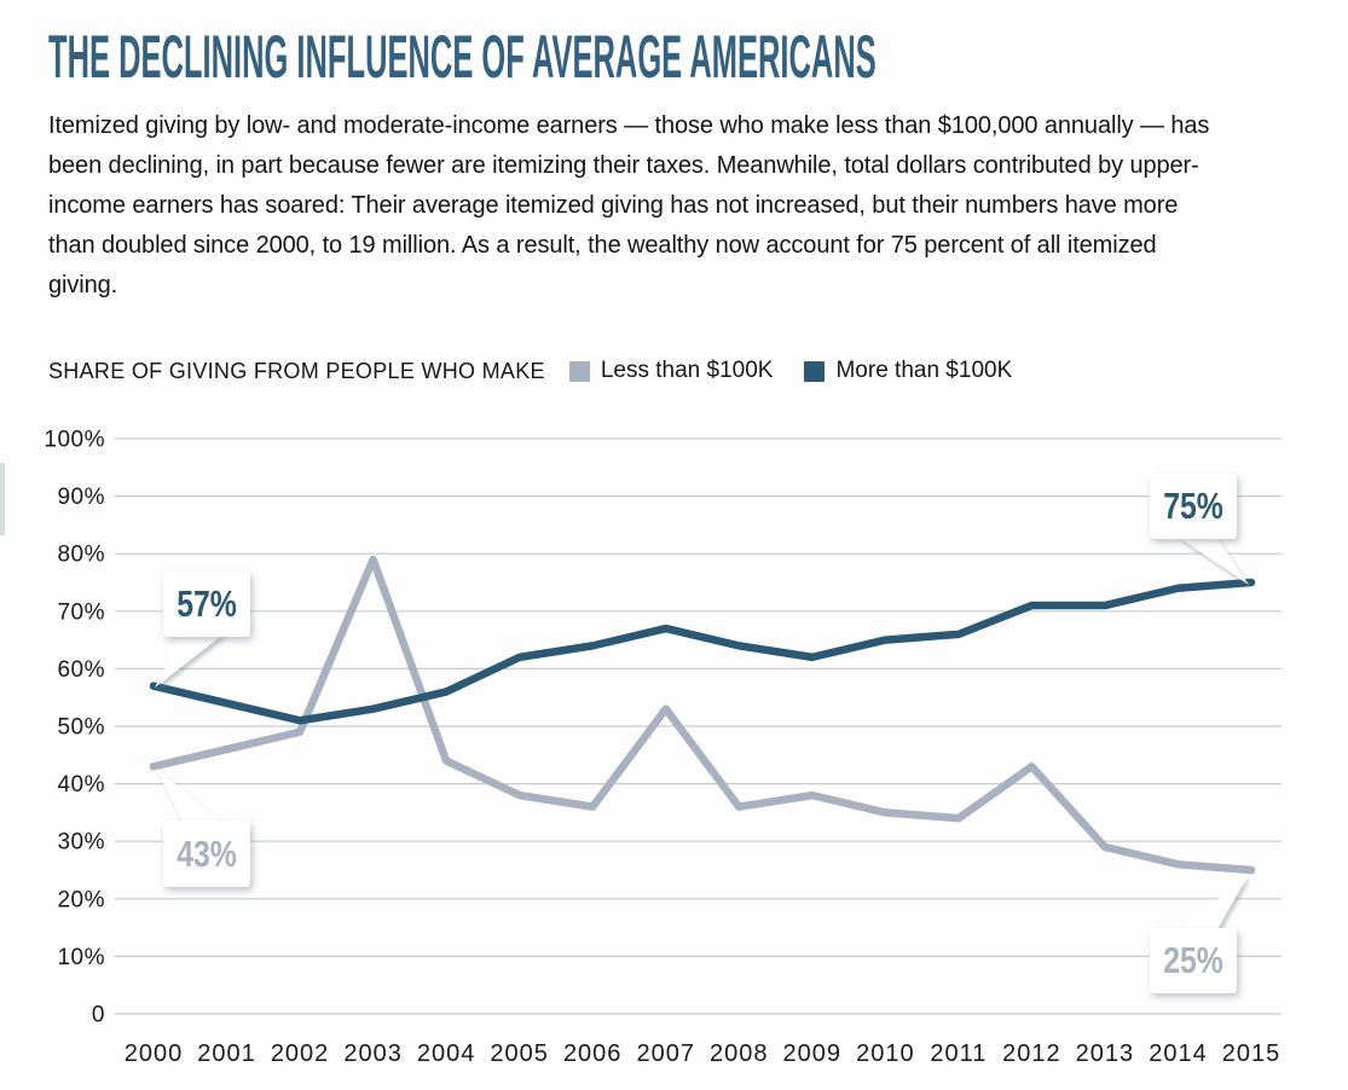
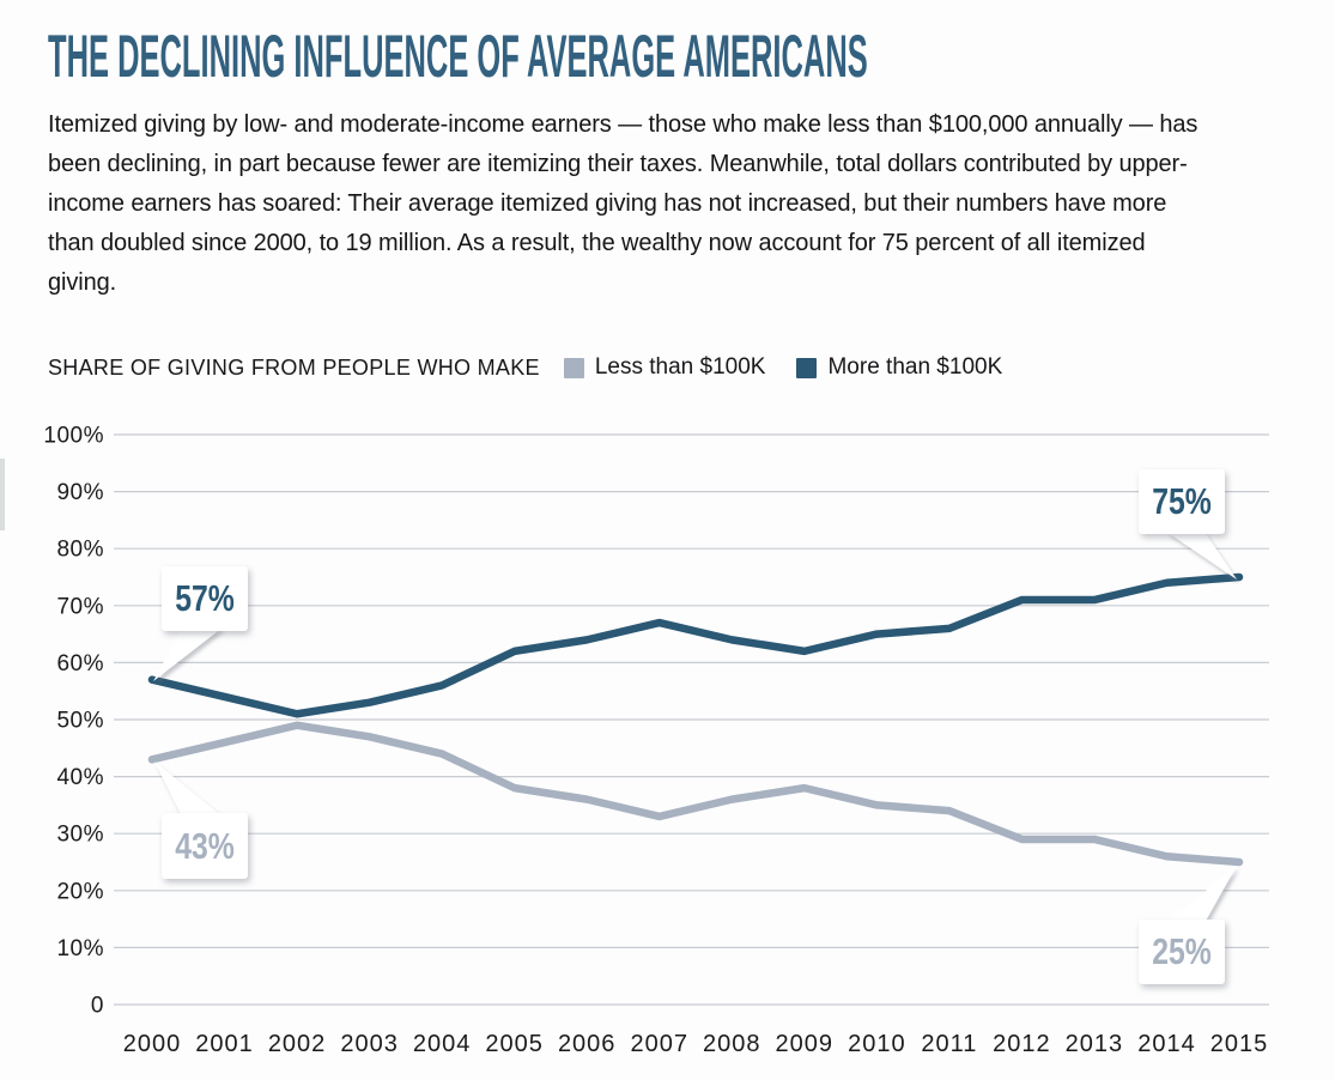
Less than $100K/2003: 79% -> 47%
Less than $100K/2007: 53% -> 33%
Less than $100K/2012: 43% -> 29%
